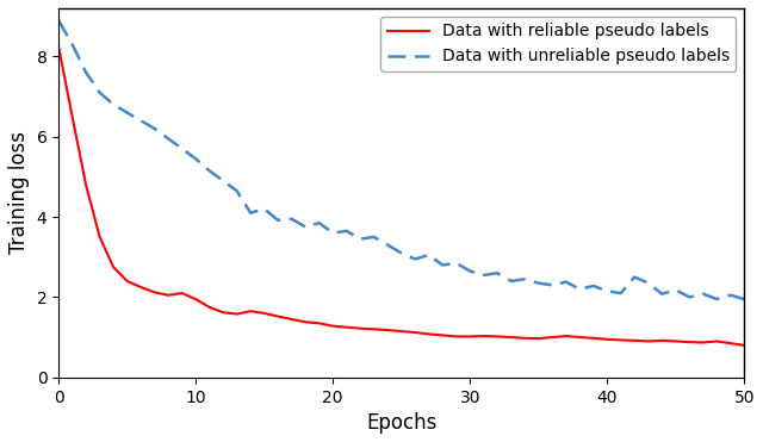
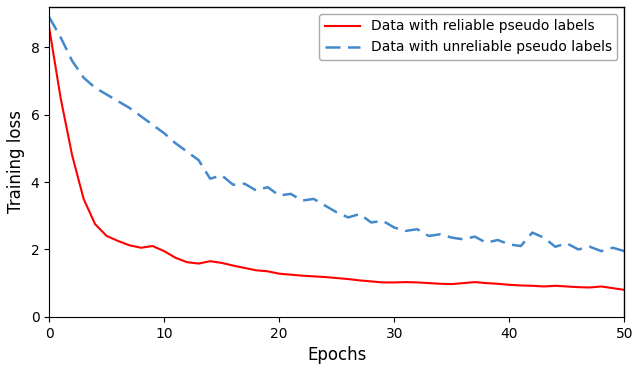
Data with reliable pseudo labels/0: 8.25 -> 8.60
